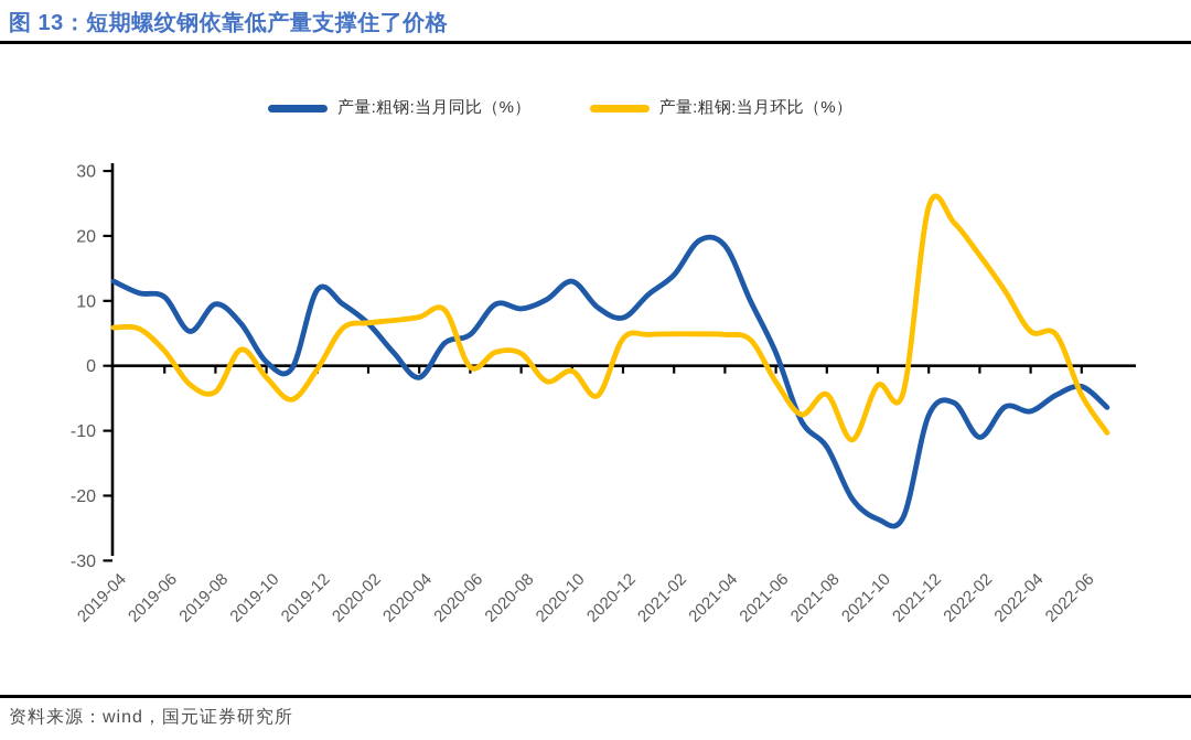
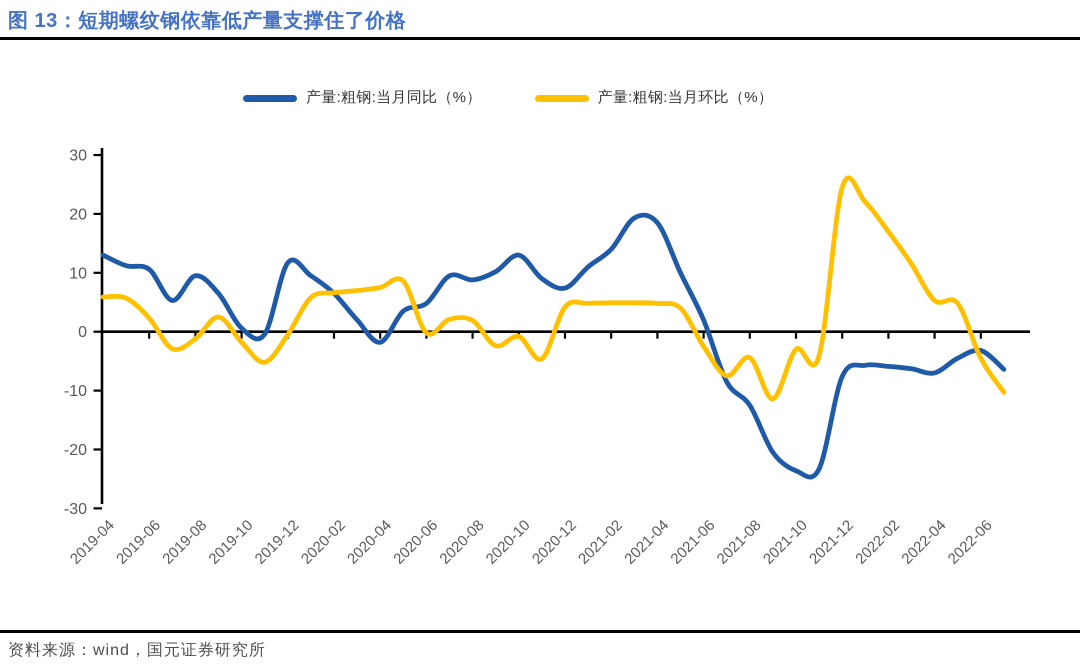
产量:粗钢:当月环比（%）/2019-08: -4 -> -1
产量:粗钢:当月同比（%）/2022-02: -11 -> -6
